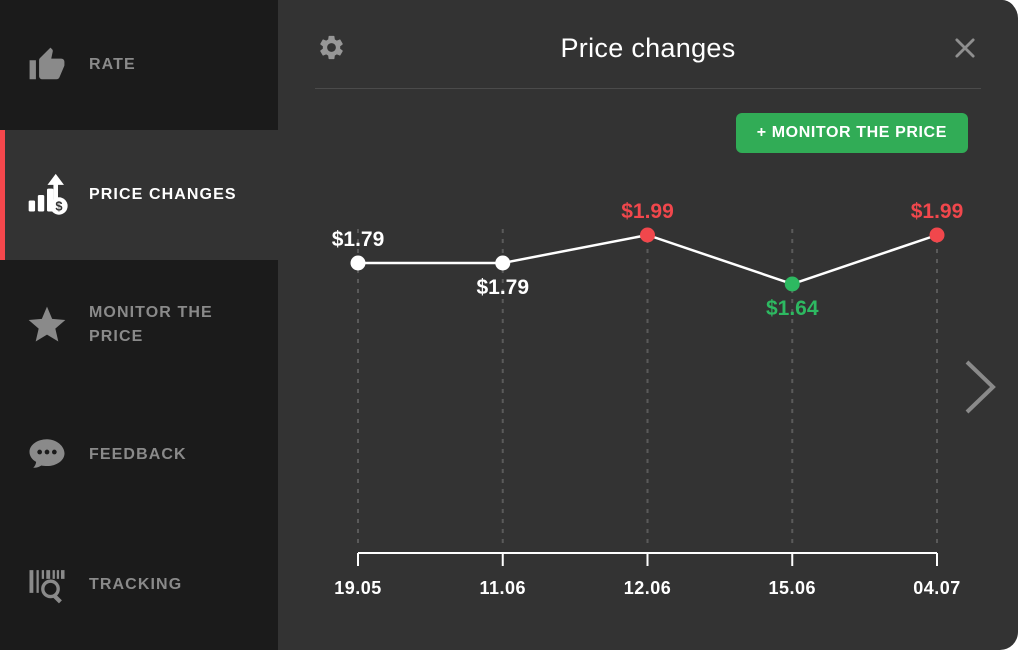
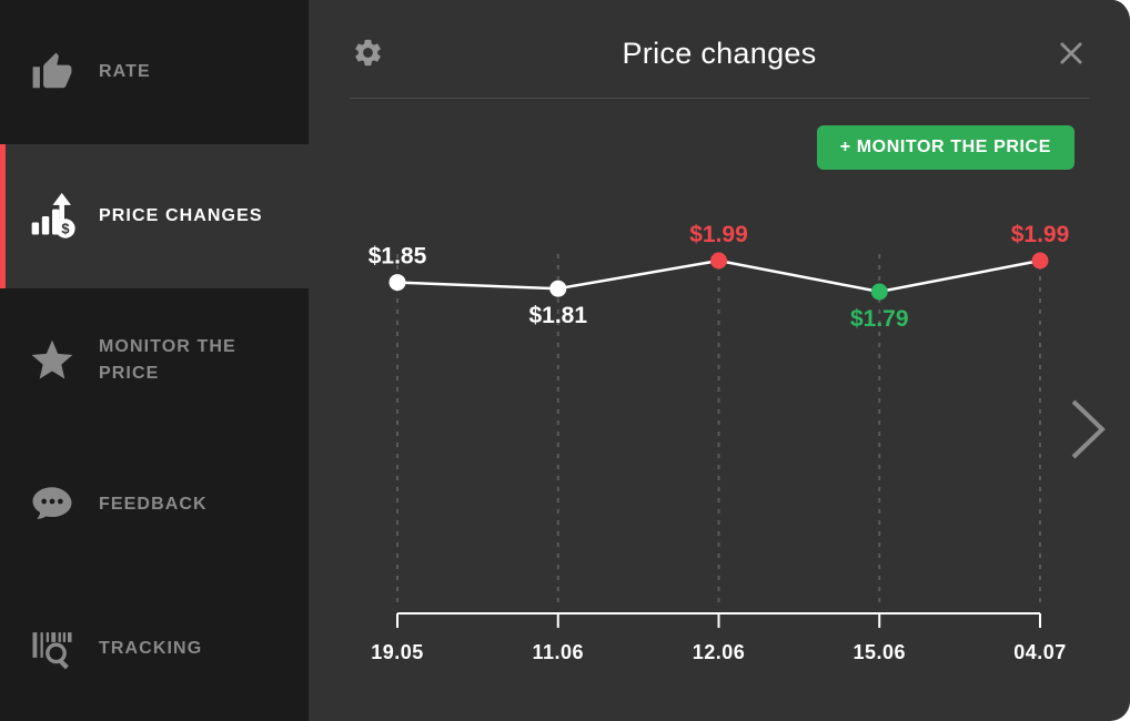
19.05: $1.79 -> $1.85
11.06: $1.79 -> $1.81
15.06: $1.64 -> $1.79
